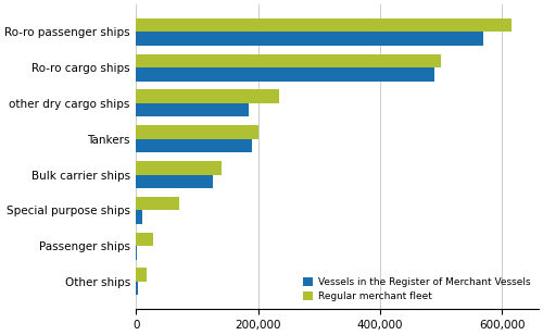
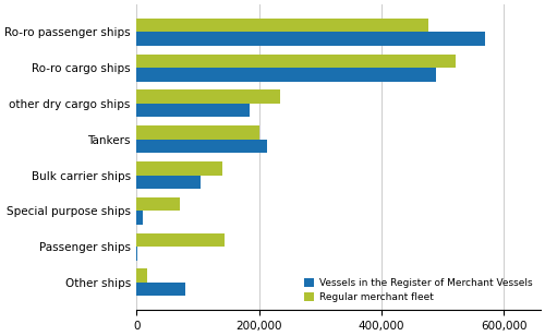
Regular merchant fleet/Ro-ro passenger ships: 615,000 -> 476,000
Regular merchant fleet/Ro-ro cargo ships: 500,000 -> 522,000
Vessels in the Register of Merchant Vessels/Tankers: 190,000 -> 214,000
Vessels in the Register of Merchant Vessels/Bulk carrier ships: 125,000 -> 104,000
Regular merchant fleet/Passenger ships: 28,000 -> 144,000
Vessels in the Register of Merchant Vessels/Other ships: 3,000 -> 80,000
